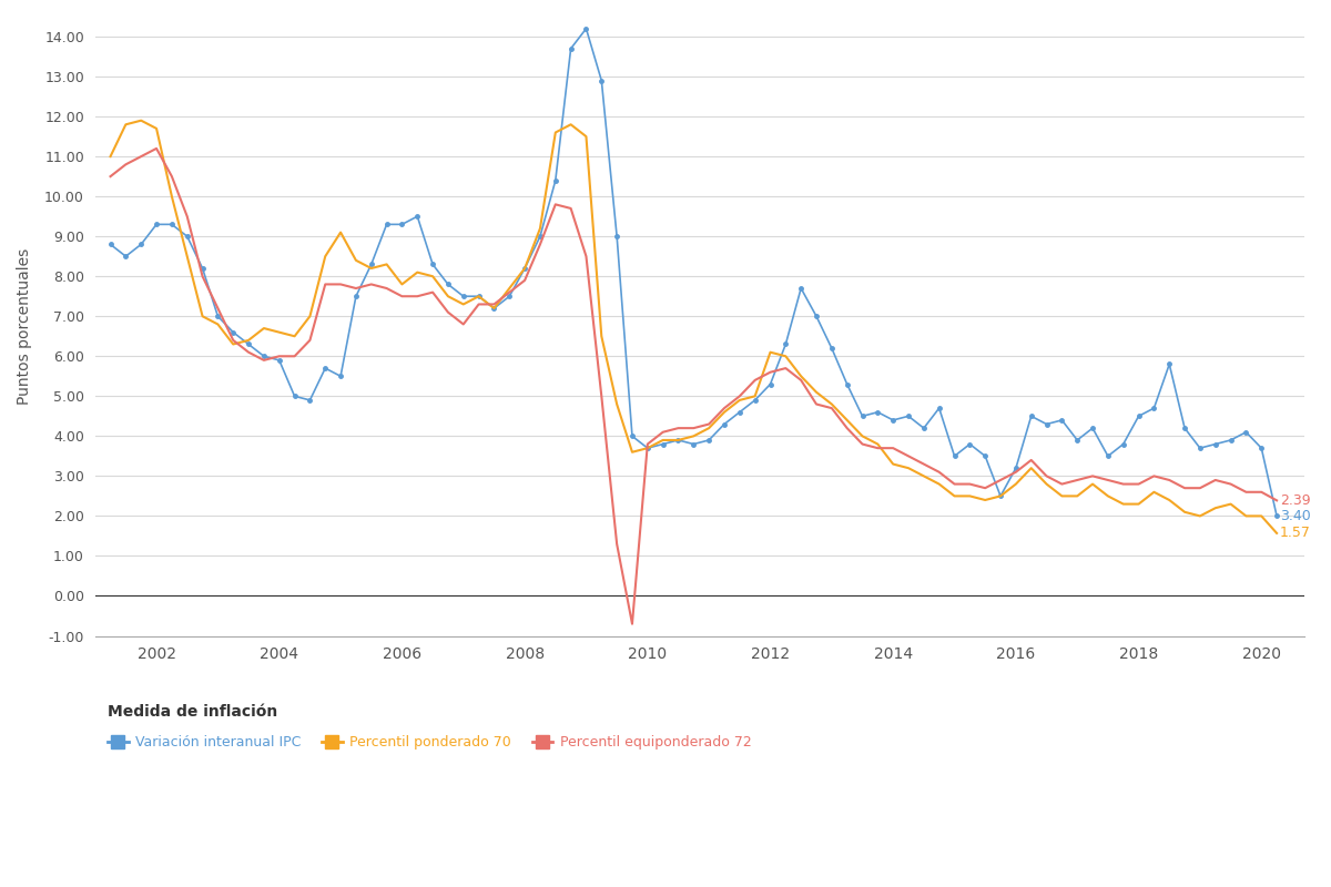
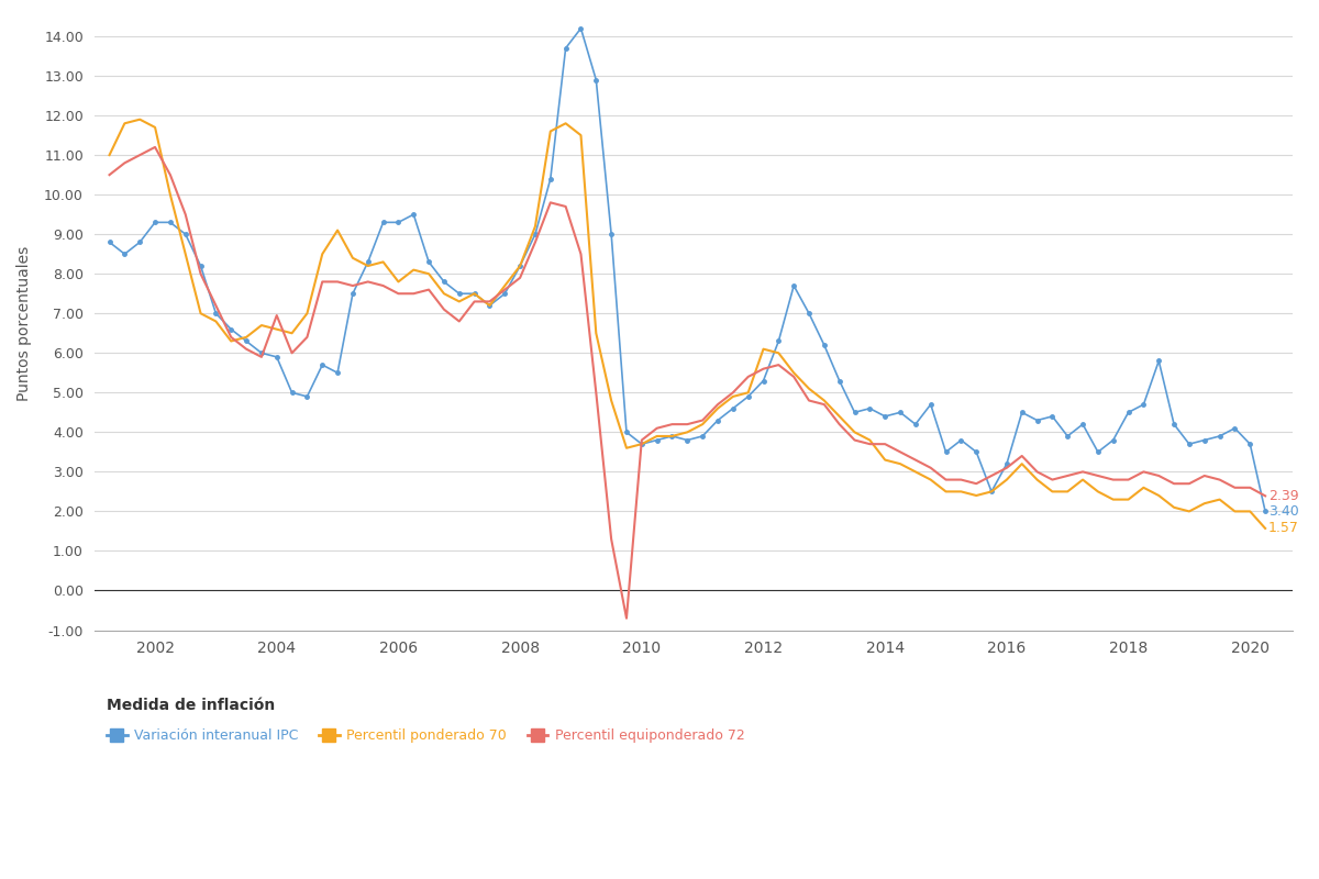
Percentil equiponderado 72/2004: 6.00 -> 6.95
